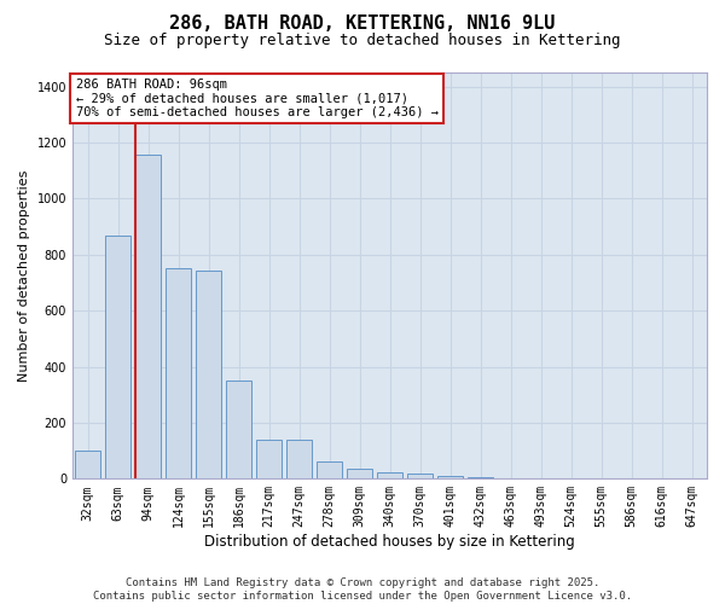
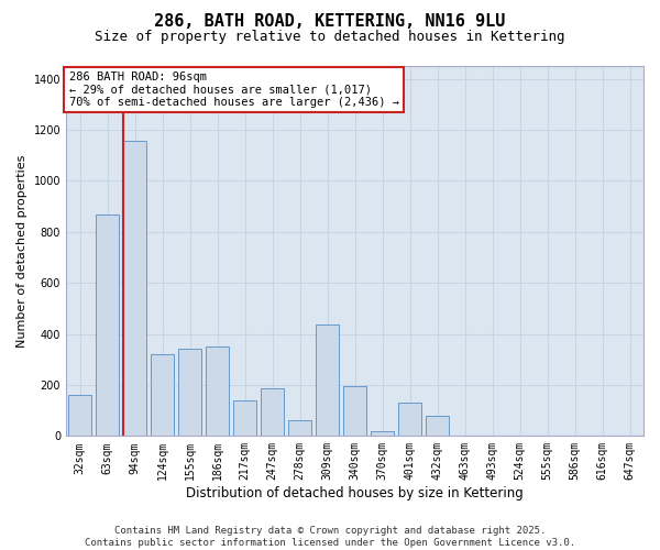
32sqm: 100 -> 160
124sqm: 750 -> 320
155sqm: 745 -> 340
247sqm: 140 -> 185
309sqm: 35 -> 435
340sqm: 25 -> 195
401sqm: 10 -> 130
432sqm: 5 -> 80
